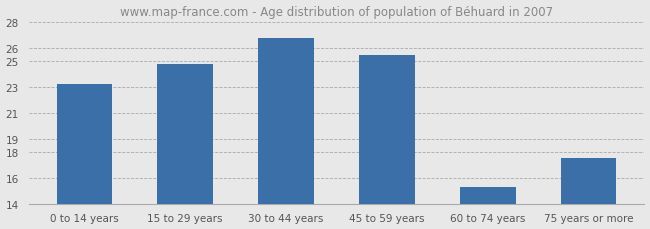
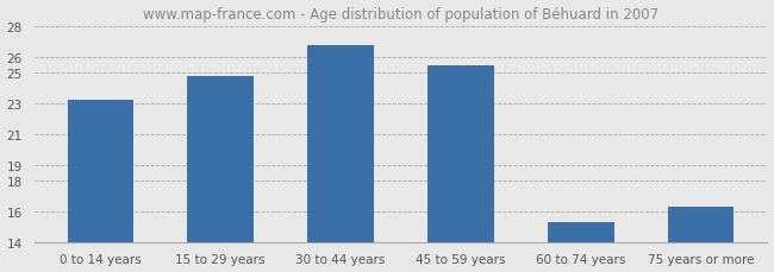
75 years or more: 17.5 -> 16.3
